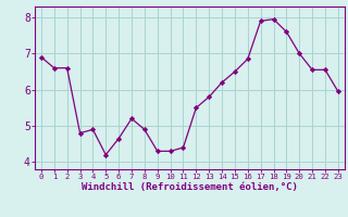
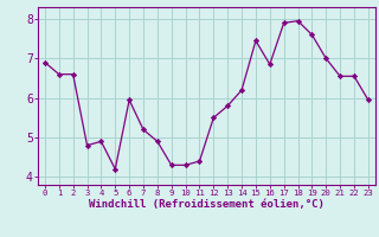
6: 4.65 -> 5.95
15: 6.50 -> 7.45
